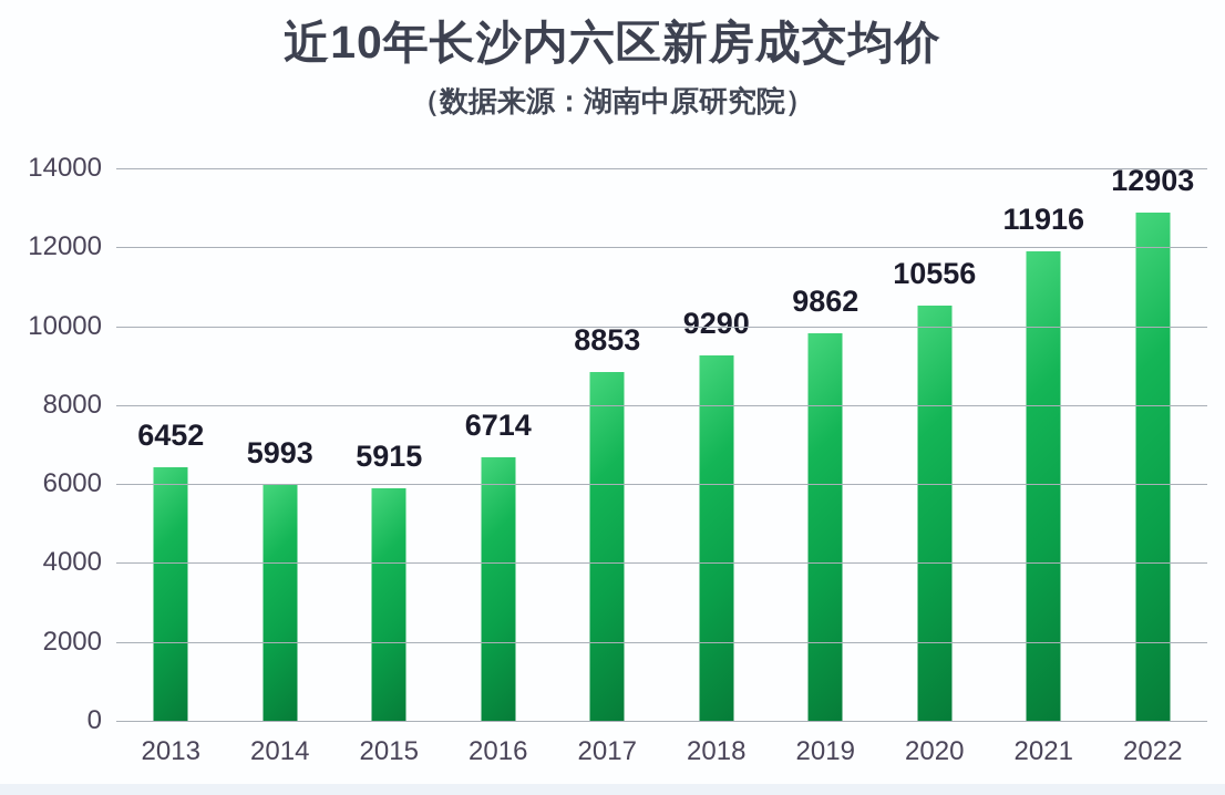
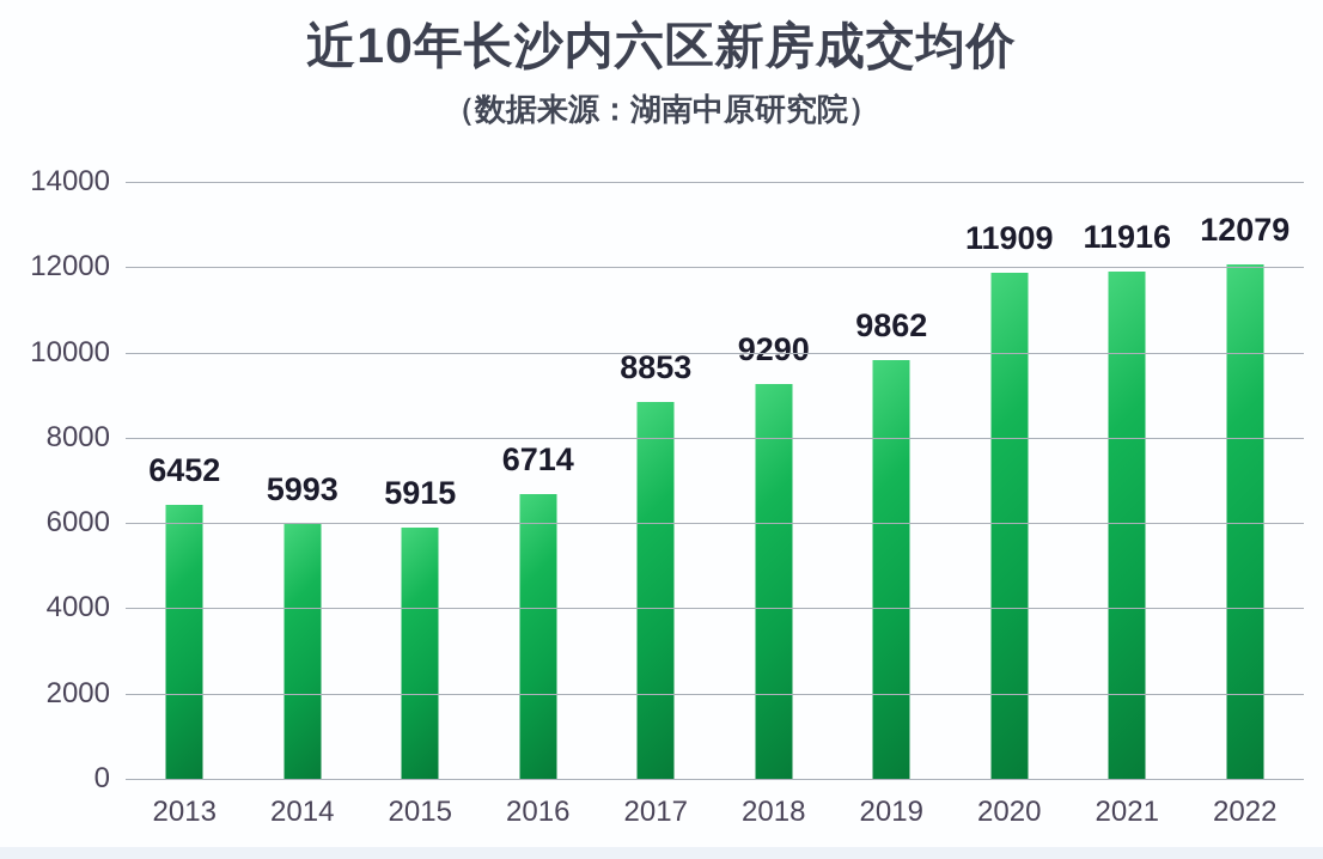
2020: 10556 -> 11909
2022: 12903 -> 12079
